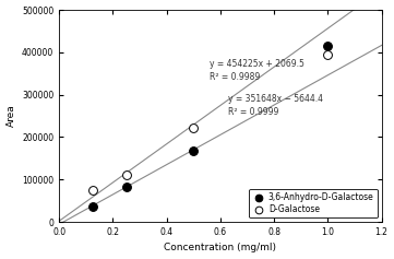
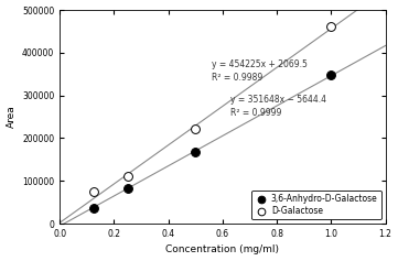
3,6-Anhydro-D-Galactose/1.0: 415000 -> 348000
D-Galactose/1.0: 395000 -> 462000
